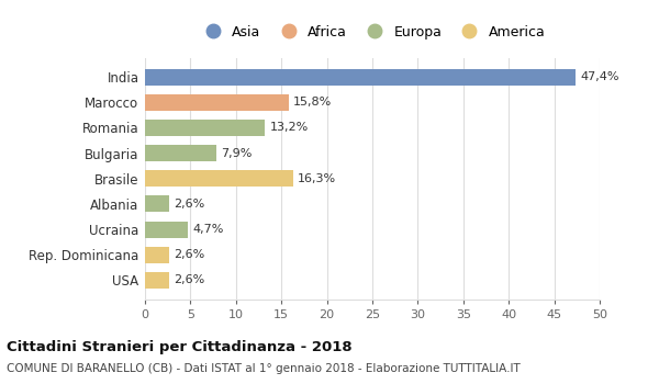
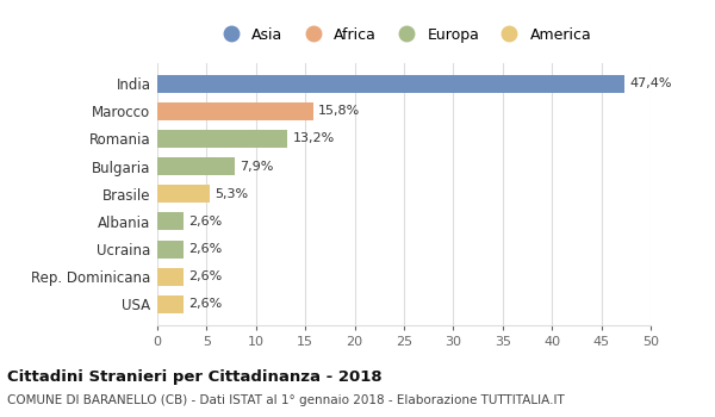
Brasile: 16,3% -> 5,3%
Ucraina: 4,7% -> 2,6%
